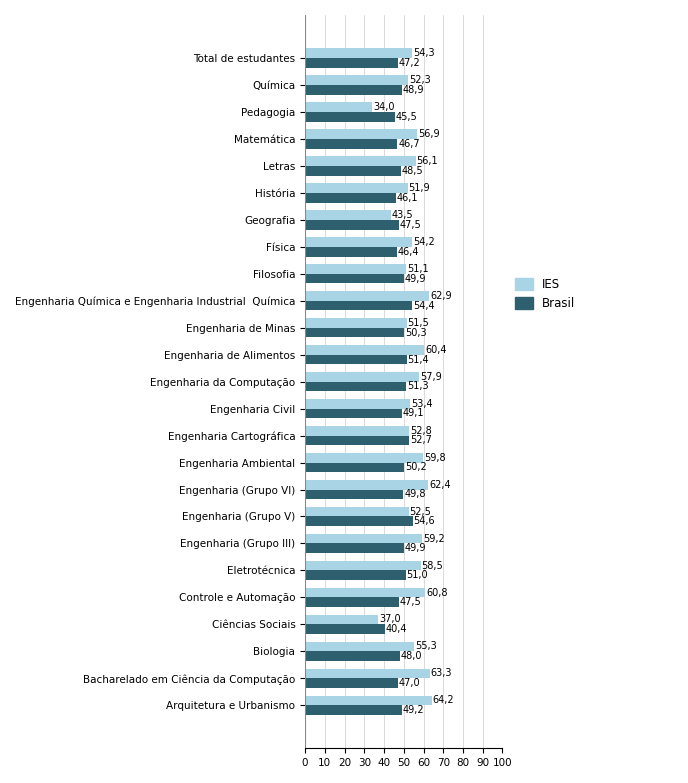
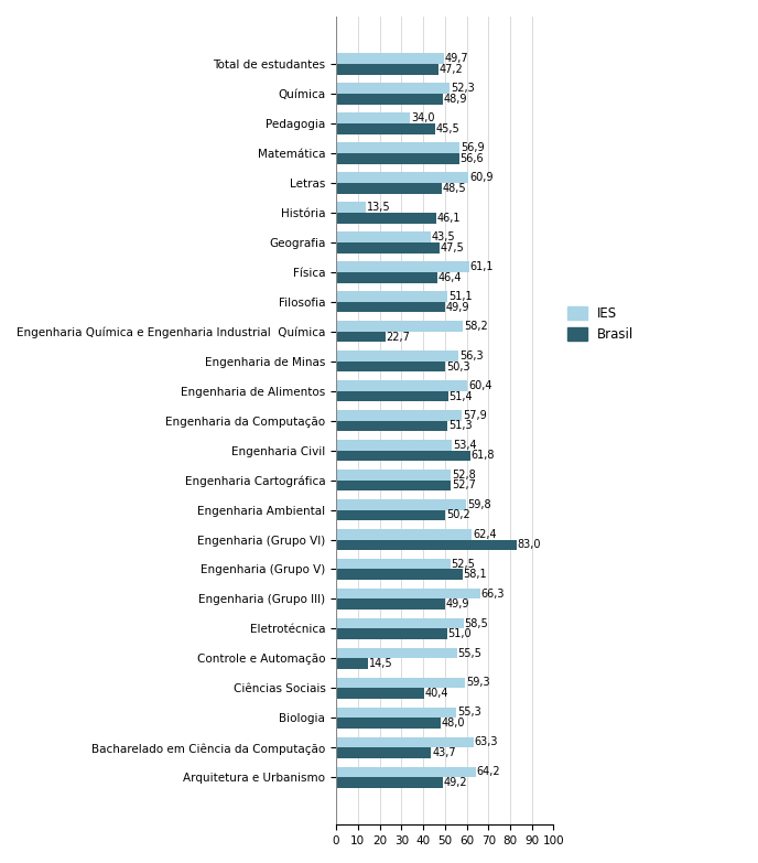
IES/Total de estudantes: 54,3 -> 49,7
Brasil/Matemática: 46,7 -> 56,6
IES/Letras: 56,1 -> 60,9
IES/História: 51,9 -> 13,5
IES/Física: 54,2 -> 61,1
IES/Engenharia Química e Engenharia Industrial Química: 62,9 -> 58,2
Brasil/Engenharia Química e Engenharia Industrial Química: 54,4 -> 22,7
IES/Engenharia de Minas: 51,5 -> 56,3
Brasil/Engenharia Civil: 49,1 -> 61,8
Brasil/Engenharia (Grupo VI): 49,8 -> 83,0
Brasil/Engenharia (Grupo V): 54,6 -> 58,1
IES/Engenharia (Grupo III): 59,2 -> 66,3
IES/Controle e Automação: 60,8 -> 55,5
Brasil/Controle e Automação: 47,5 -> 14,5
IES/Ciências Sociais: 37,0 -> 59,3
Brasil/Bacharelado em Ciência da Computação: 47,0 -> 43,7
